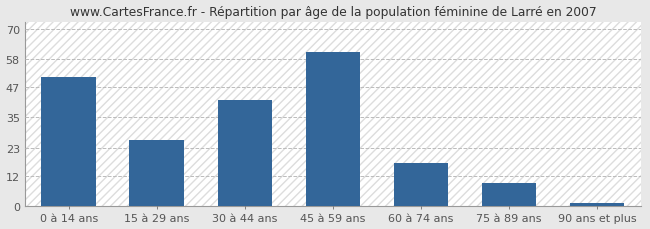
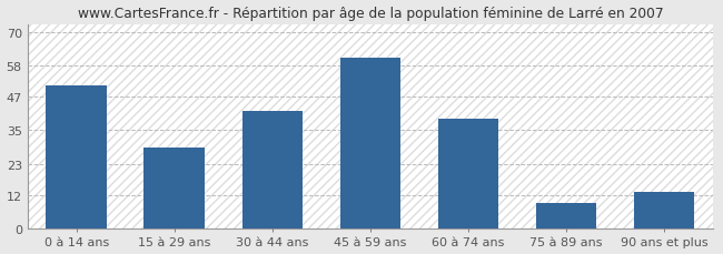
15 à 29 ans: 26 -> 29
60 à 74 ans: 17 -> 39
90 ans et plus: 1 -> 13
